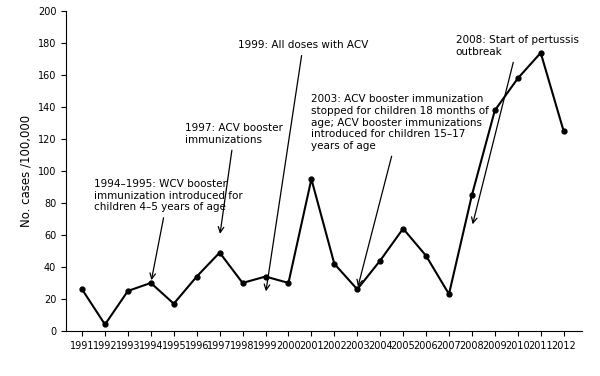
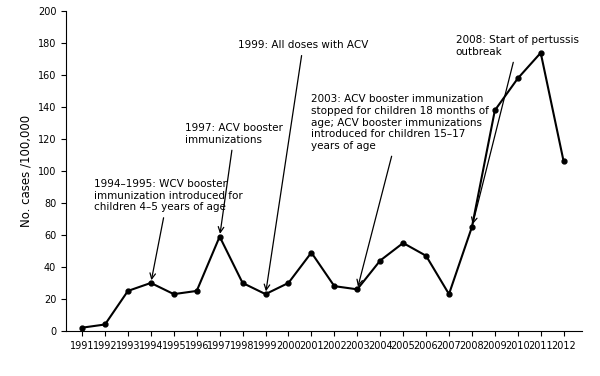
1991: 26 -> 2
1995: 17 -> 23
1996: 34 -> 25
1997: 49 -> 59
1999: 34 -> 23
2001: 95 -> 49
2002: 42 -> 28
2005: 64 -> 55
2008: 85 -> 65
2012: 125 -> 106
